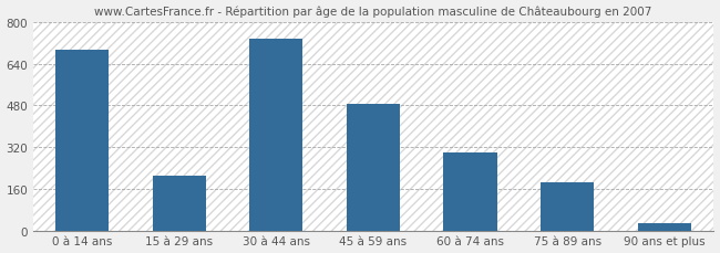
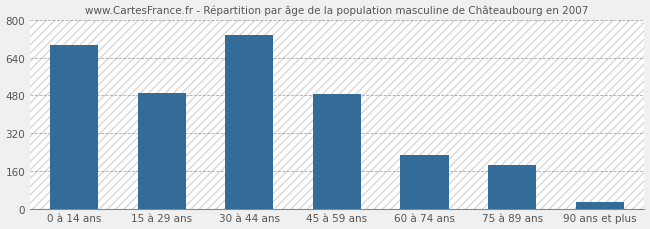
15 à 29 ans: 210 -> 492
60 à 74 ans: 300 -> 228
